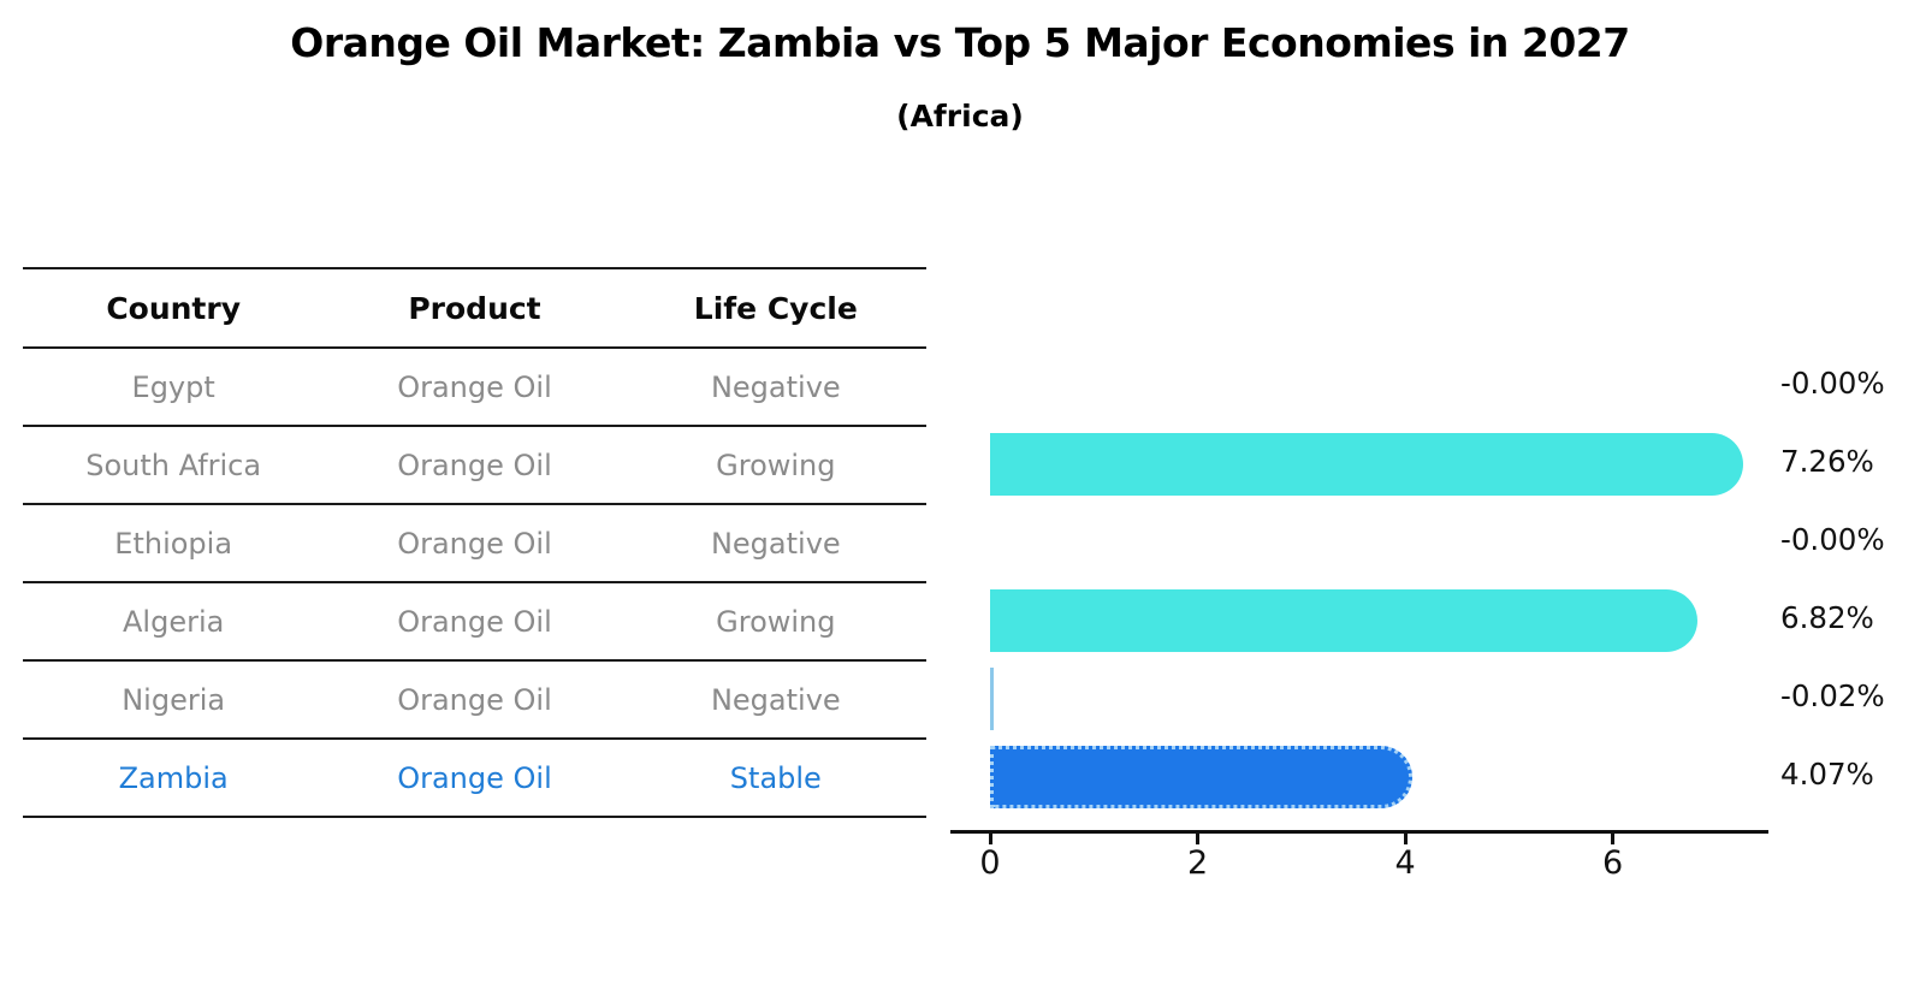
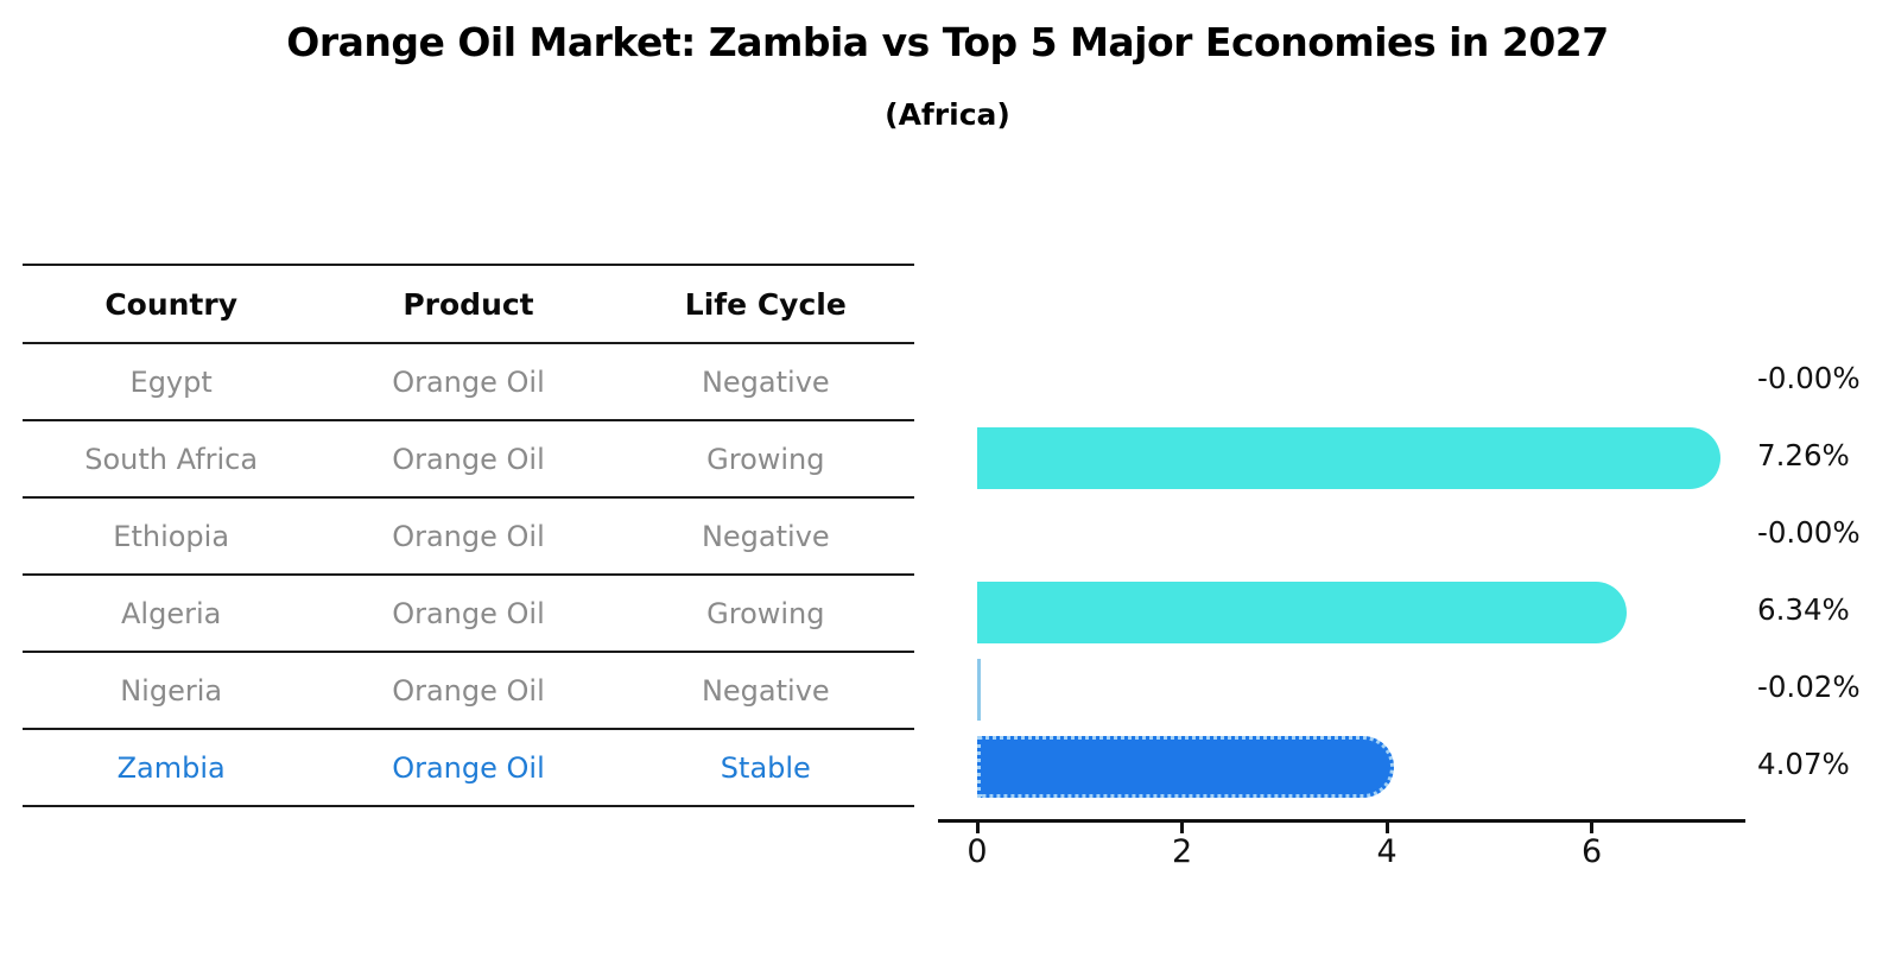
Algeria: 6.82% -> 6.34%
